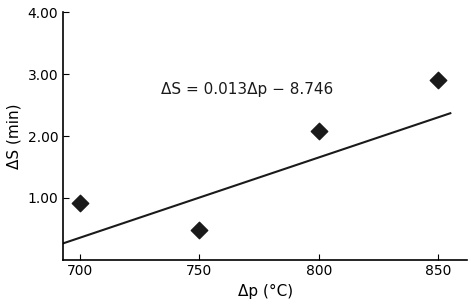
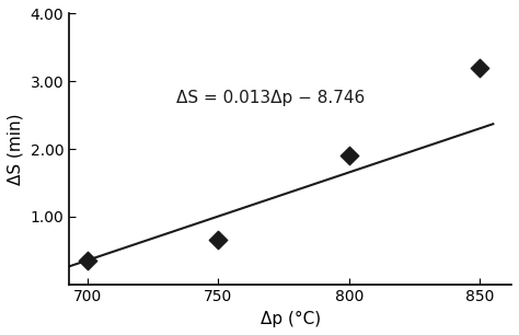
700: 0.92 -> 0.35
750: 0.48 -> 0.65
800: 2.08 -> 1.90
850: 2.90 -> 3.20
